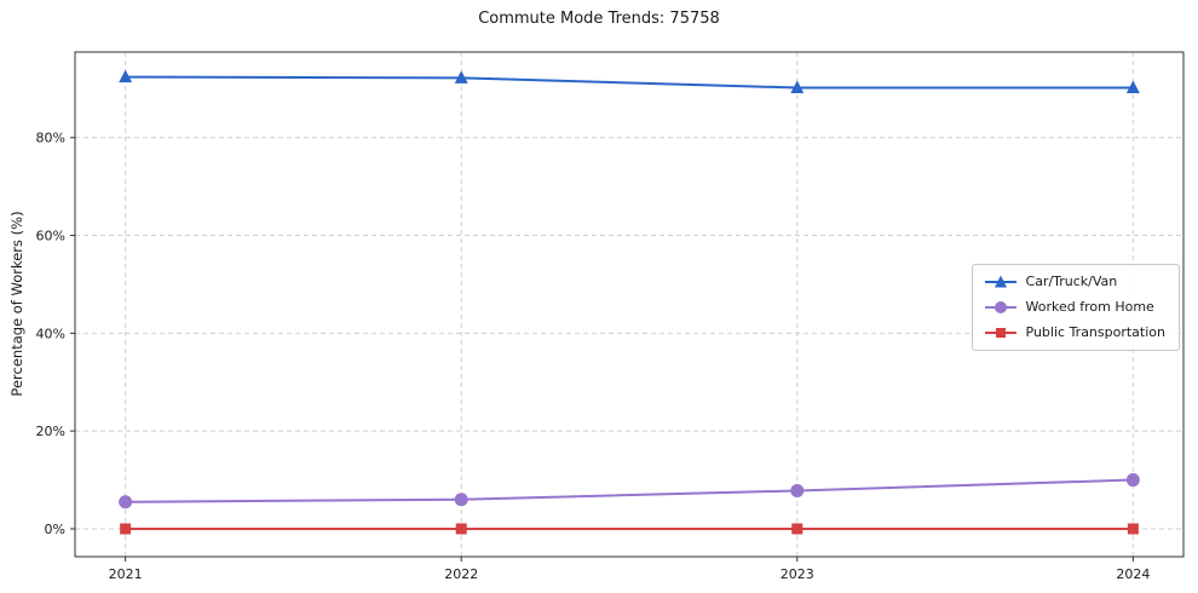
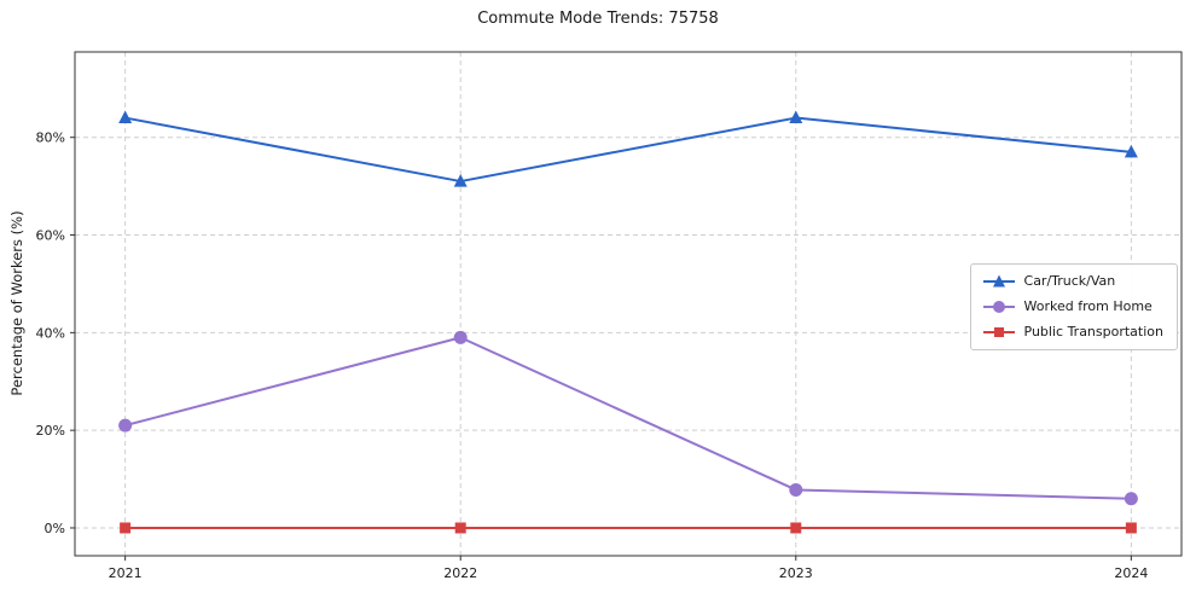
Car/Truck/Van/2021: 92% -> 84%
Worked from Home/2021: 6% -> 21%
Car/Truck/Van/2022: 92% -> 71%
Worked from Home/2022: 6% -> 39%
Car/Truck/Van/2023: 90% -> 84%
Car/Truck/Van/2024: 90% -> 77%
Worked from Home/2024: 10% -> 6%
